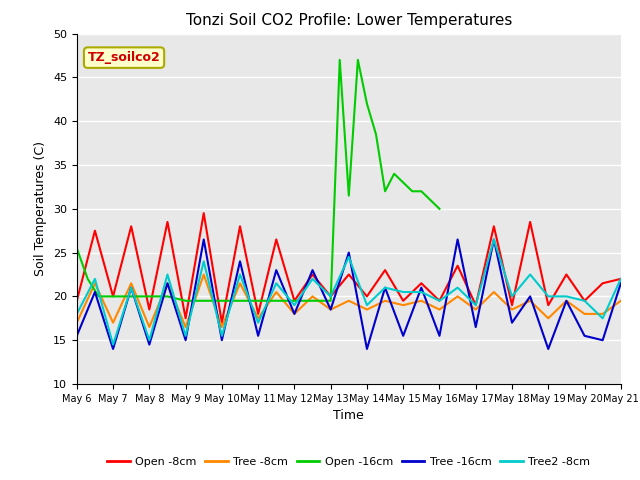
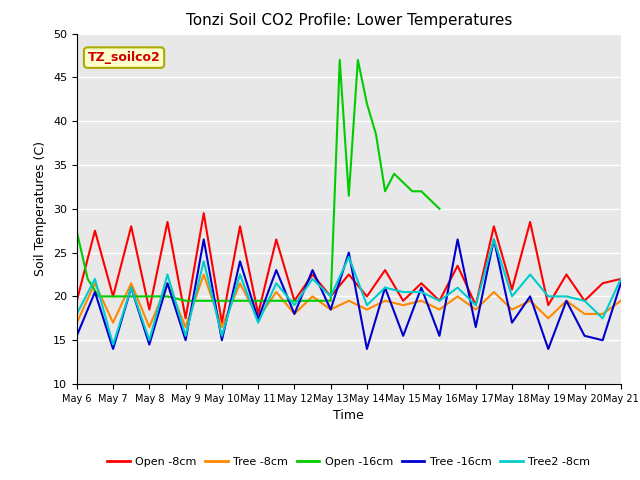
Open -16cm/May 6: 25.5 -> 27.4
Tree -16cm/May 11: 15.5 -> 17.4
Open -8cm/May 18: 19.0 -> 20.8
